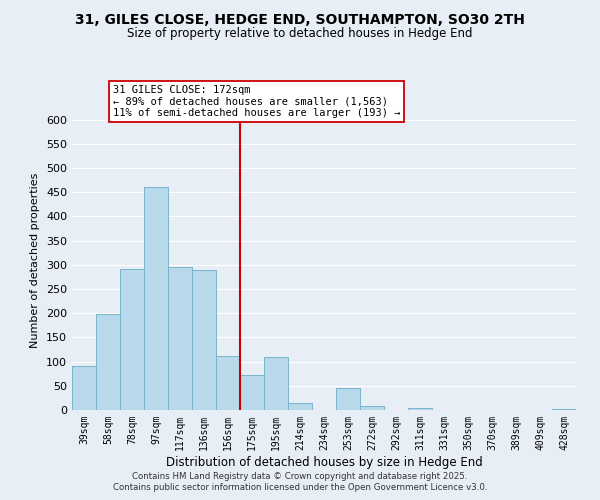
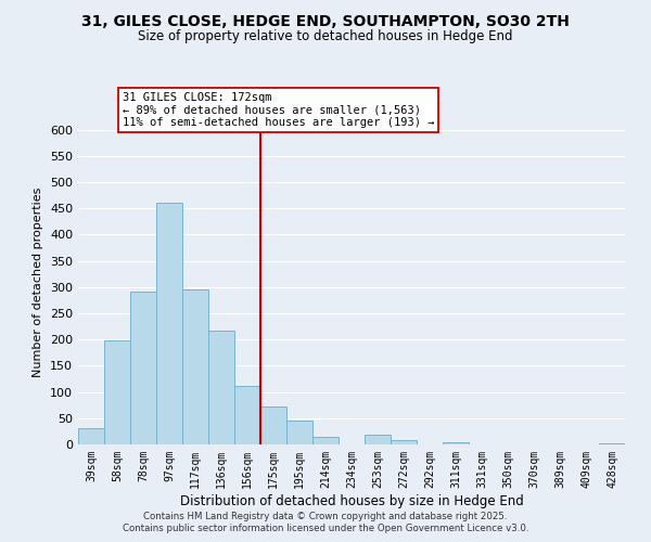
39sqm: 90 -> 30
136sqm: 290 -> 217
195sqm: 110 -> 46
253sqm: 45 -> 19
